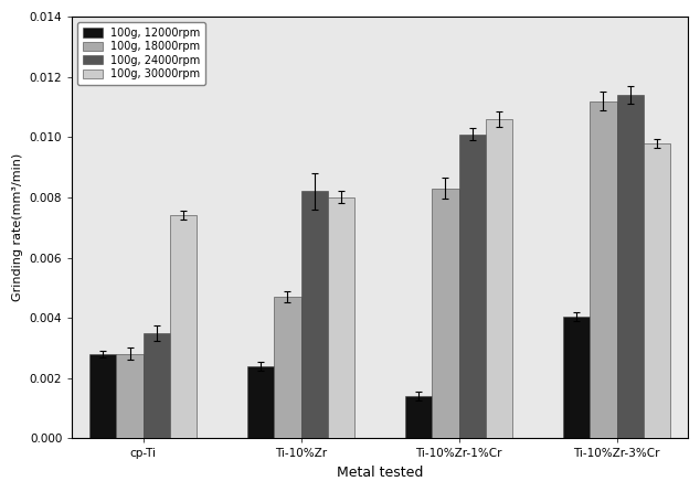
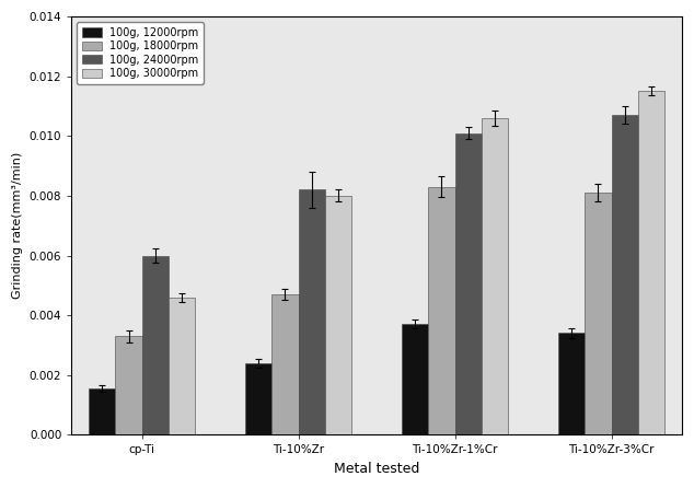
100g, 12000rpm/cp-Ti: 0.00280 -> 0.00155
100g, 18000rpm/cp-Ti: 0.0028 -> 0.0033
100g, 24000rpm/cp-Ti: 0.0035 -> 0.0060
100g, 30000rpm/cp-Ti: 0.0074 -> 0.0046
100g, 12000rpm/Ti-10%Zr-1%Cr: 0.00140 -> 0.00370
100g, 12000rpm/Ti-10%Zr-3%Cr: 0.00405 -> 0.00340
100g, 18000rpm/Ti-10%Zr-3%Cr: 0.0112 -> 0.0081
100g, 24000rpm/Ti-10%Zr-3%Cr: 0.0114 -> 0.0107
100g, 30000rpm/Ti-10%Zr-3%Cr: 0.0098 -> 0.0115
